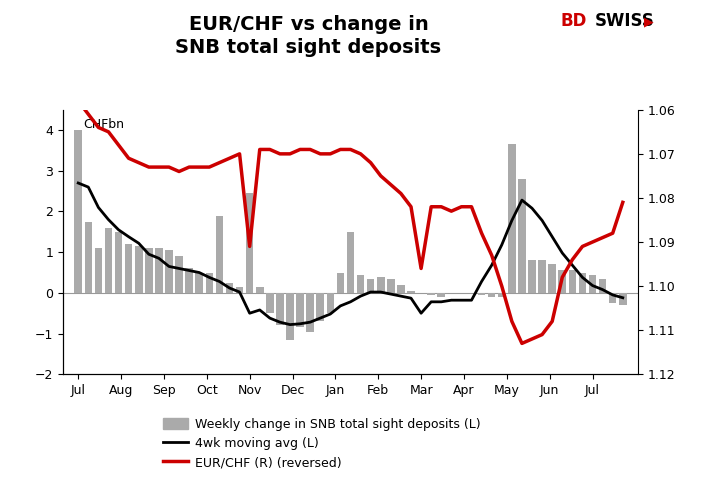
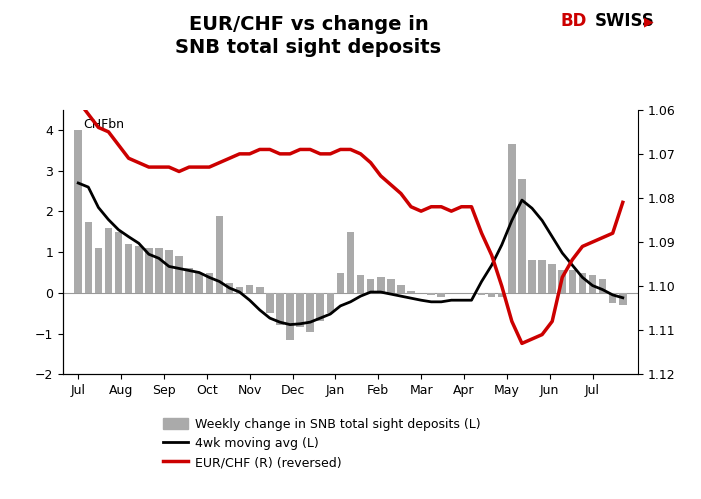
Weekly change in SNB total sight deposits (L)/Nov: 2.45 -> 0.20
4wk moving avg (L)/Nov: -0.50 -> -0.18
EUR/CHF (R) (reversed)/Nov: 1.091 -> 1.070
4wk moving avg (L)/Mar: -0.50 -> -0.18
EUR/CHF (R) (reversed)/Mar: 1.096 -> 1.083
